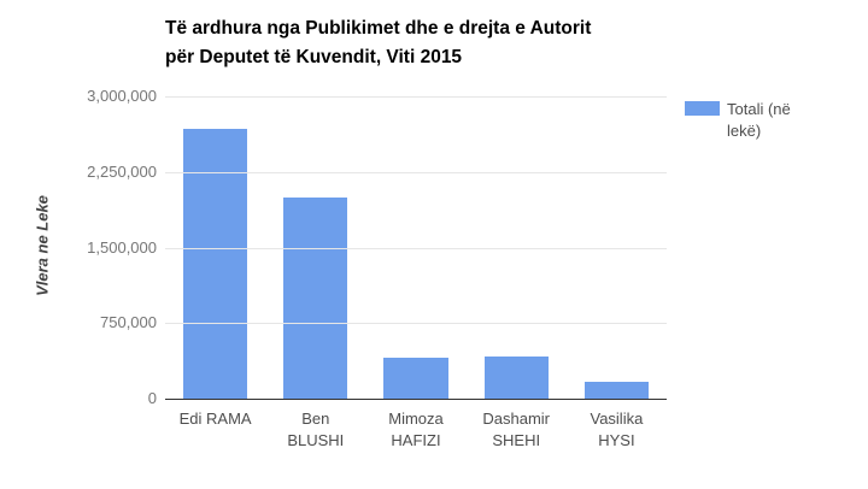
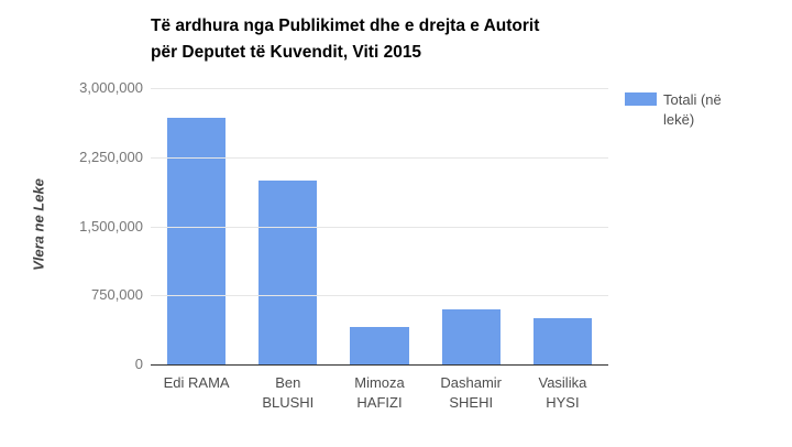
Dashamir SHEHI: 400000 -> 600000
Vasilika HYSI: 200000 -> 500000
